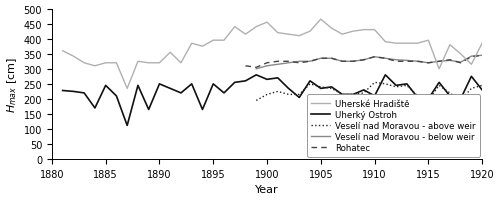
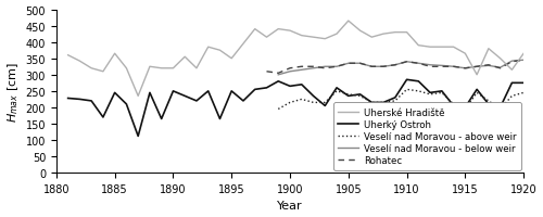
Uherské Hradiště/1885: 320 -> 365
Uherské Hradiště/1895: 395 -> 350
Uherské Hradiště/1900: 455 -> 435
Uherký Ostroh/1910: 210 -> 285
Uherské Hradiště/1915: 395 -> 365
Uherské Hradiště/1920: 385 -> 365
Uherký Ostroh/1920: 230 -> 275
